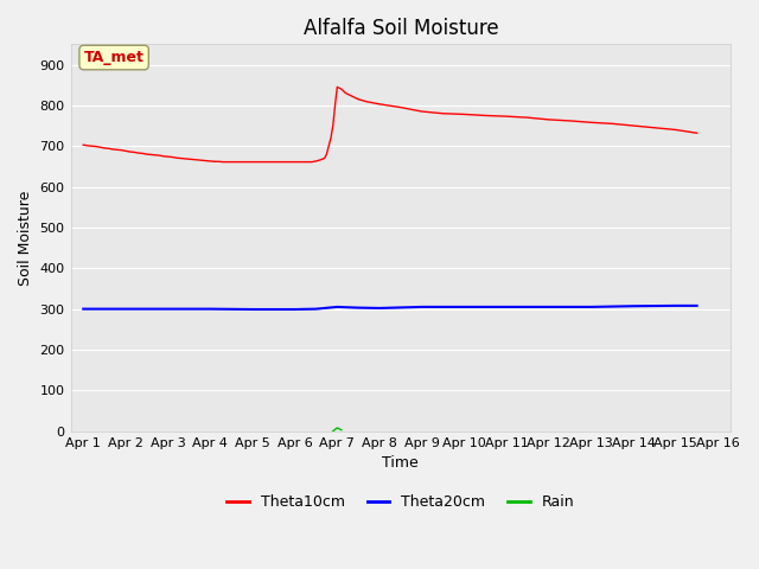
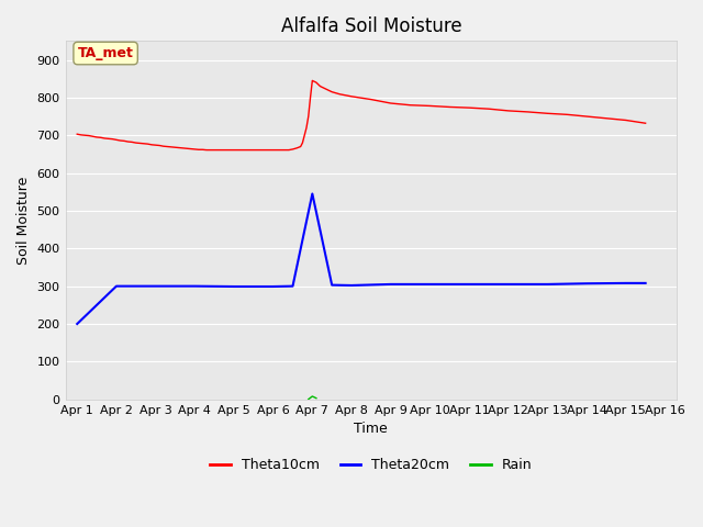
Theta20cm/Apr 1: 300 -> 200
Theta20cm/Apr 7: 305 -> 545
